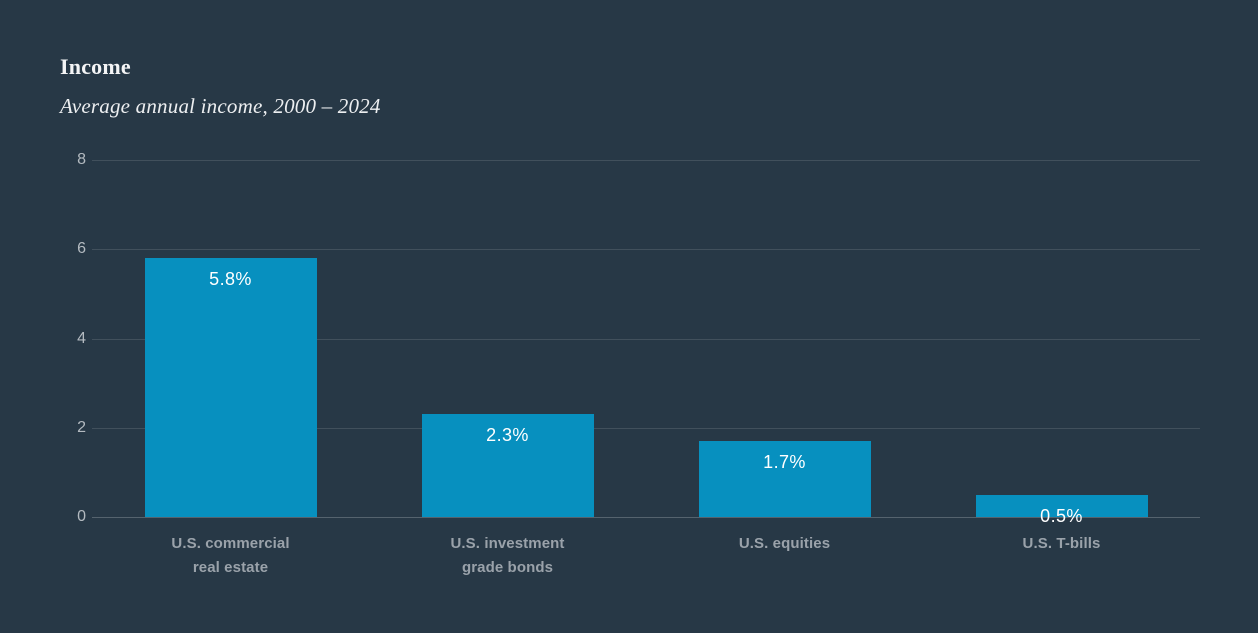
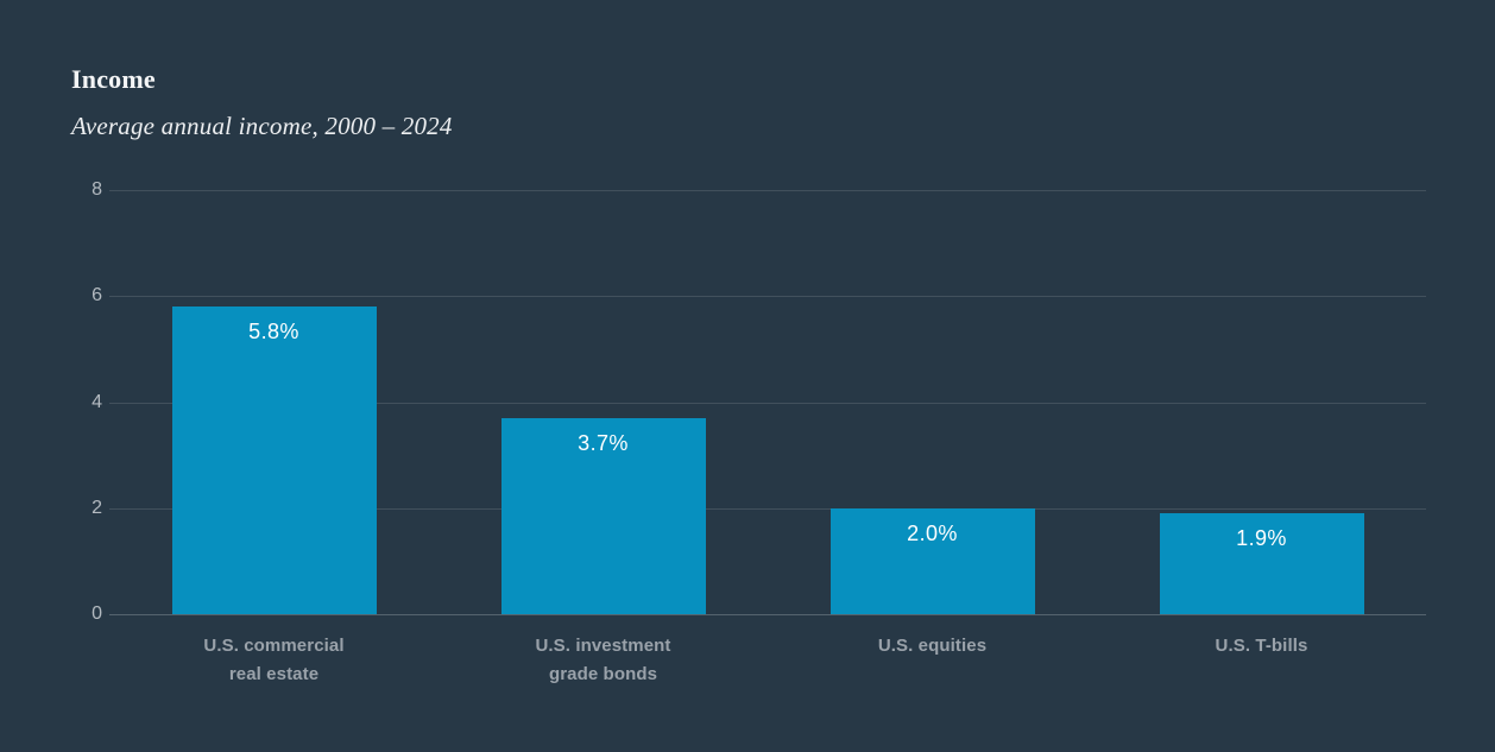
U.S. investment grade bonds: 2.3% -> 3.7%
U.S. equities: 1.7% -> 2.0%
U.S. T-bills: 0.5% -> 1.9%
